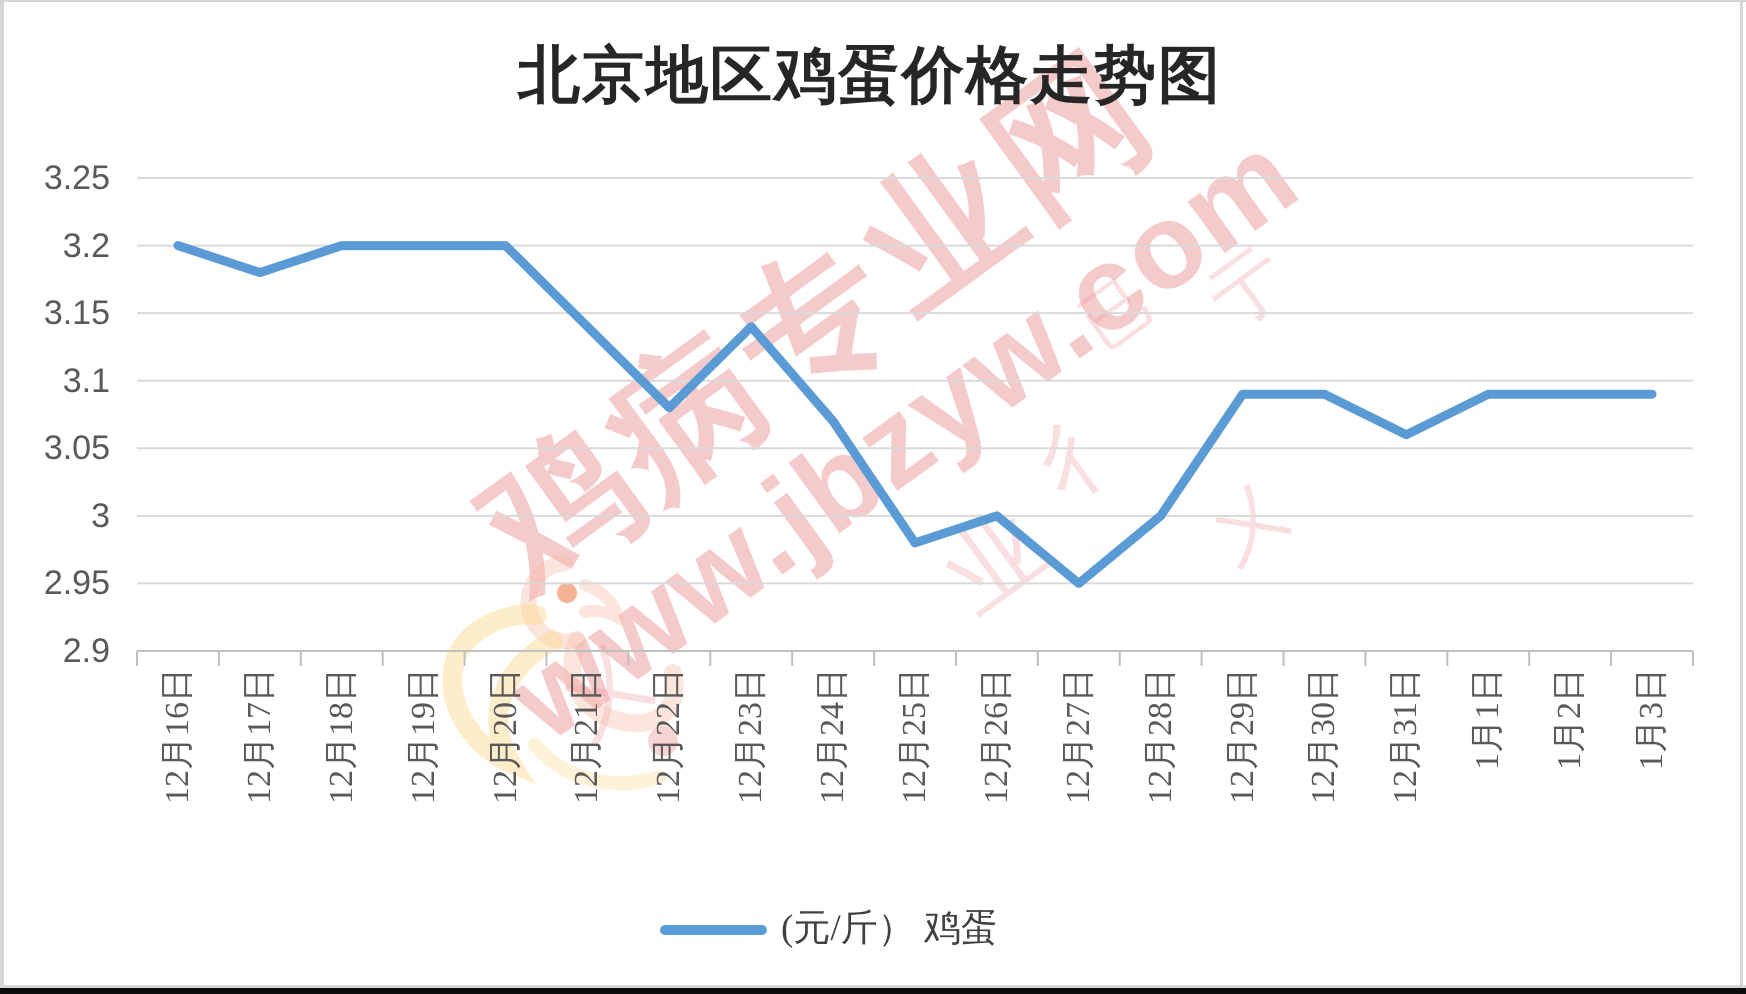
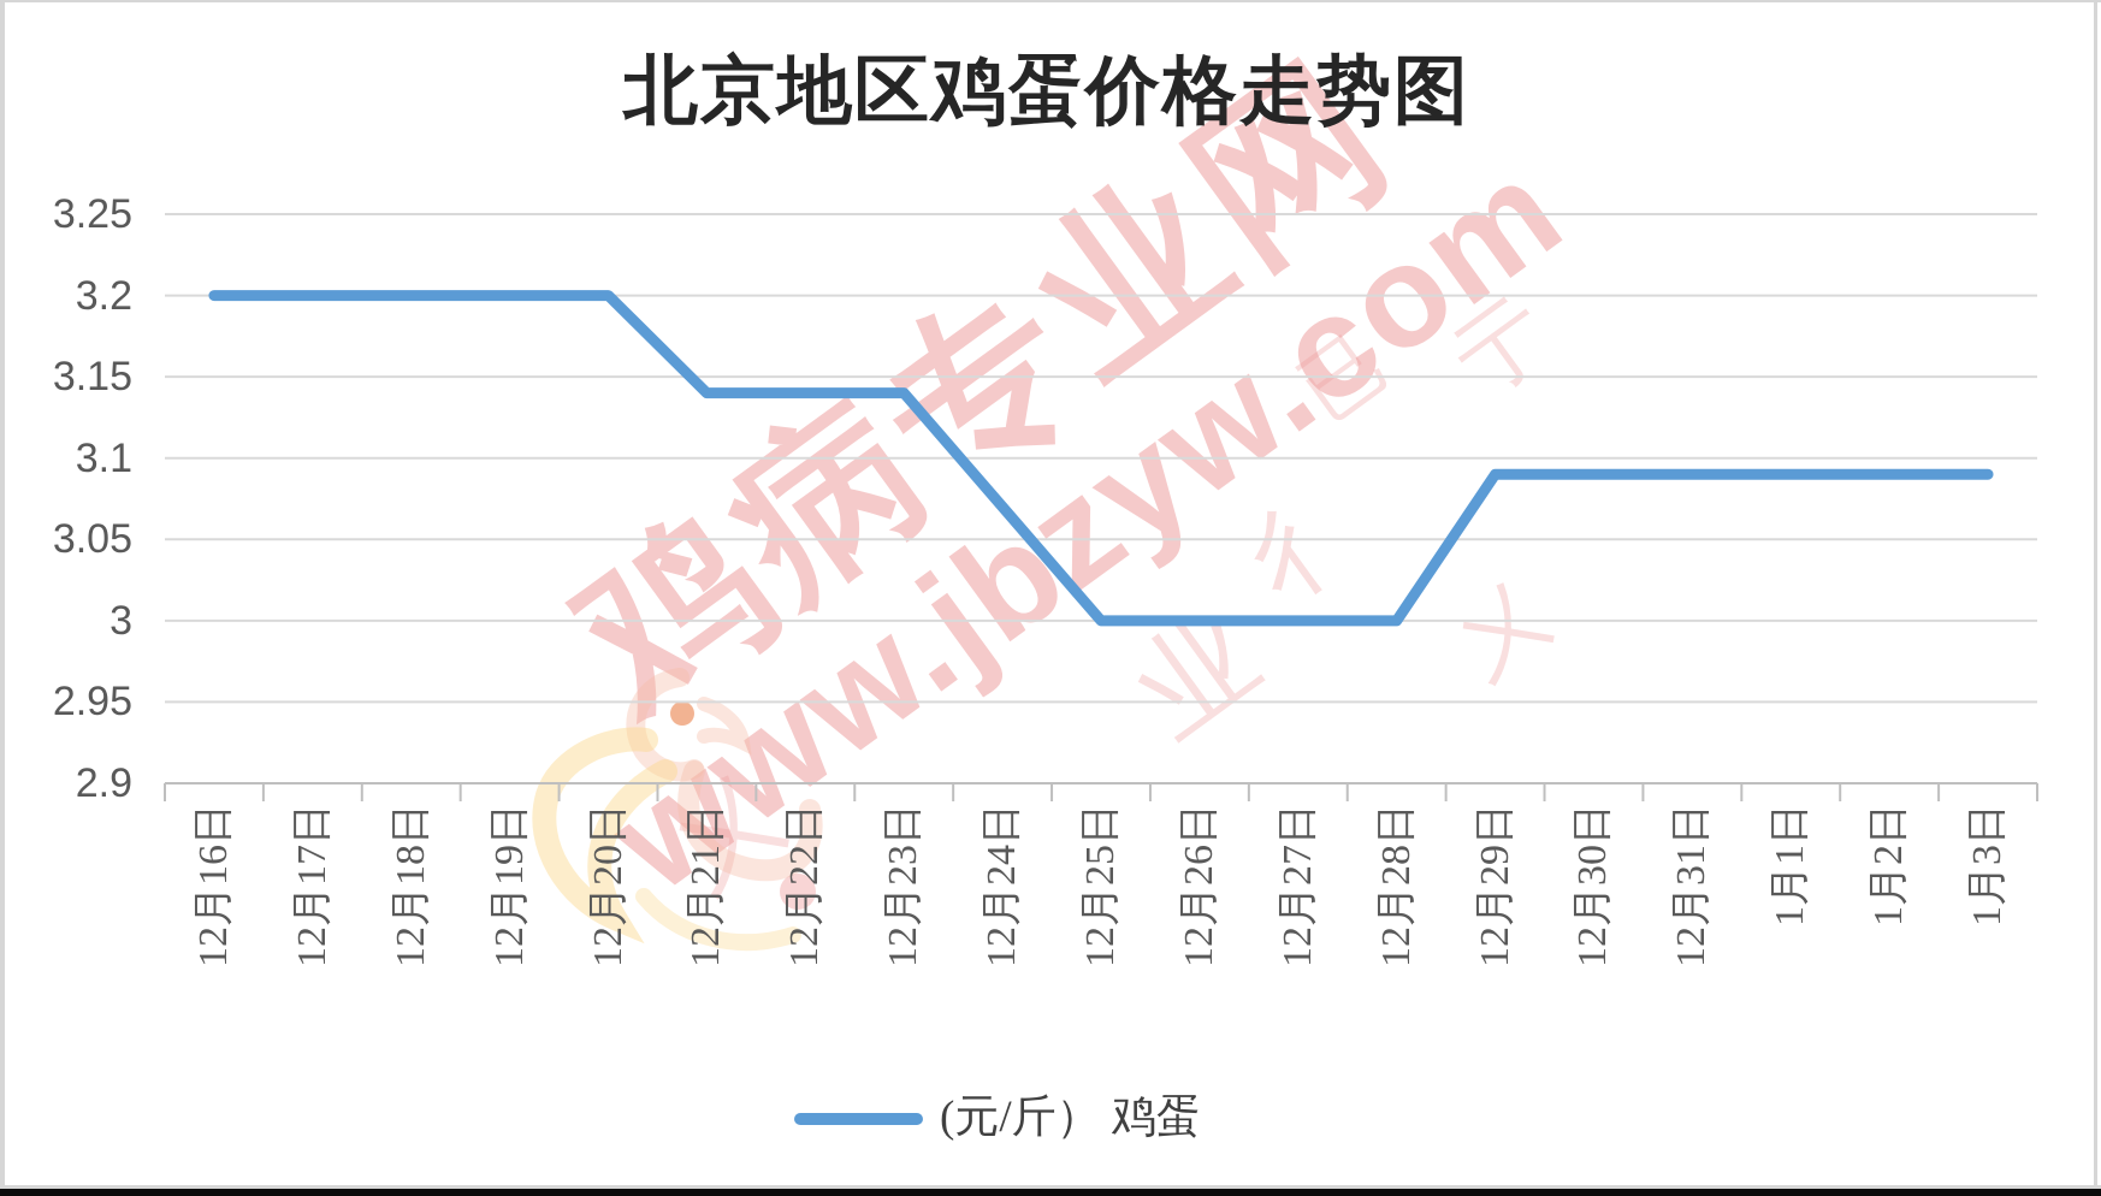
12月17日: 3.18 -> 3.20
12月22日: 3.08 -> 3.14
12月25日: 2.98 -> 3.00
12月27日: 2.95 -> 3.00
12月31日: 3.06 -> 3.09
